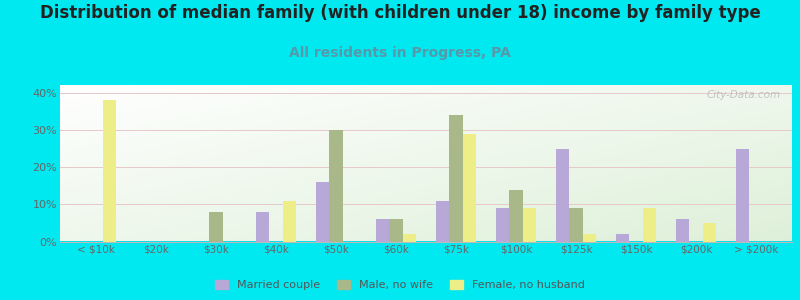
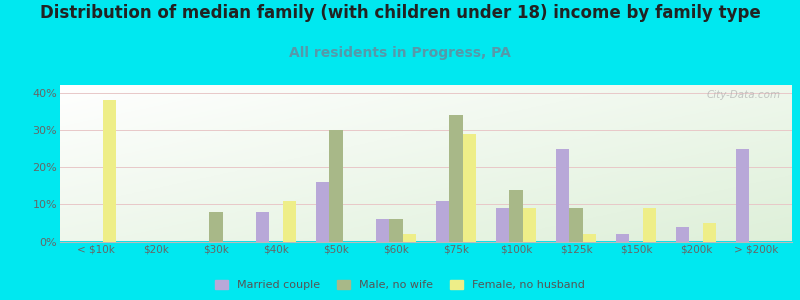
Married couple/$200k: 6% -> 4%
